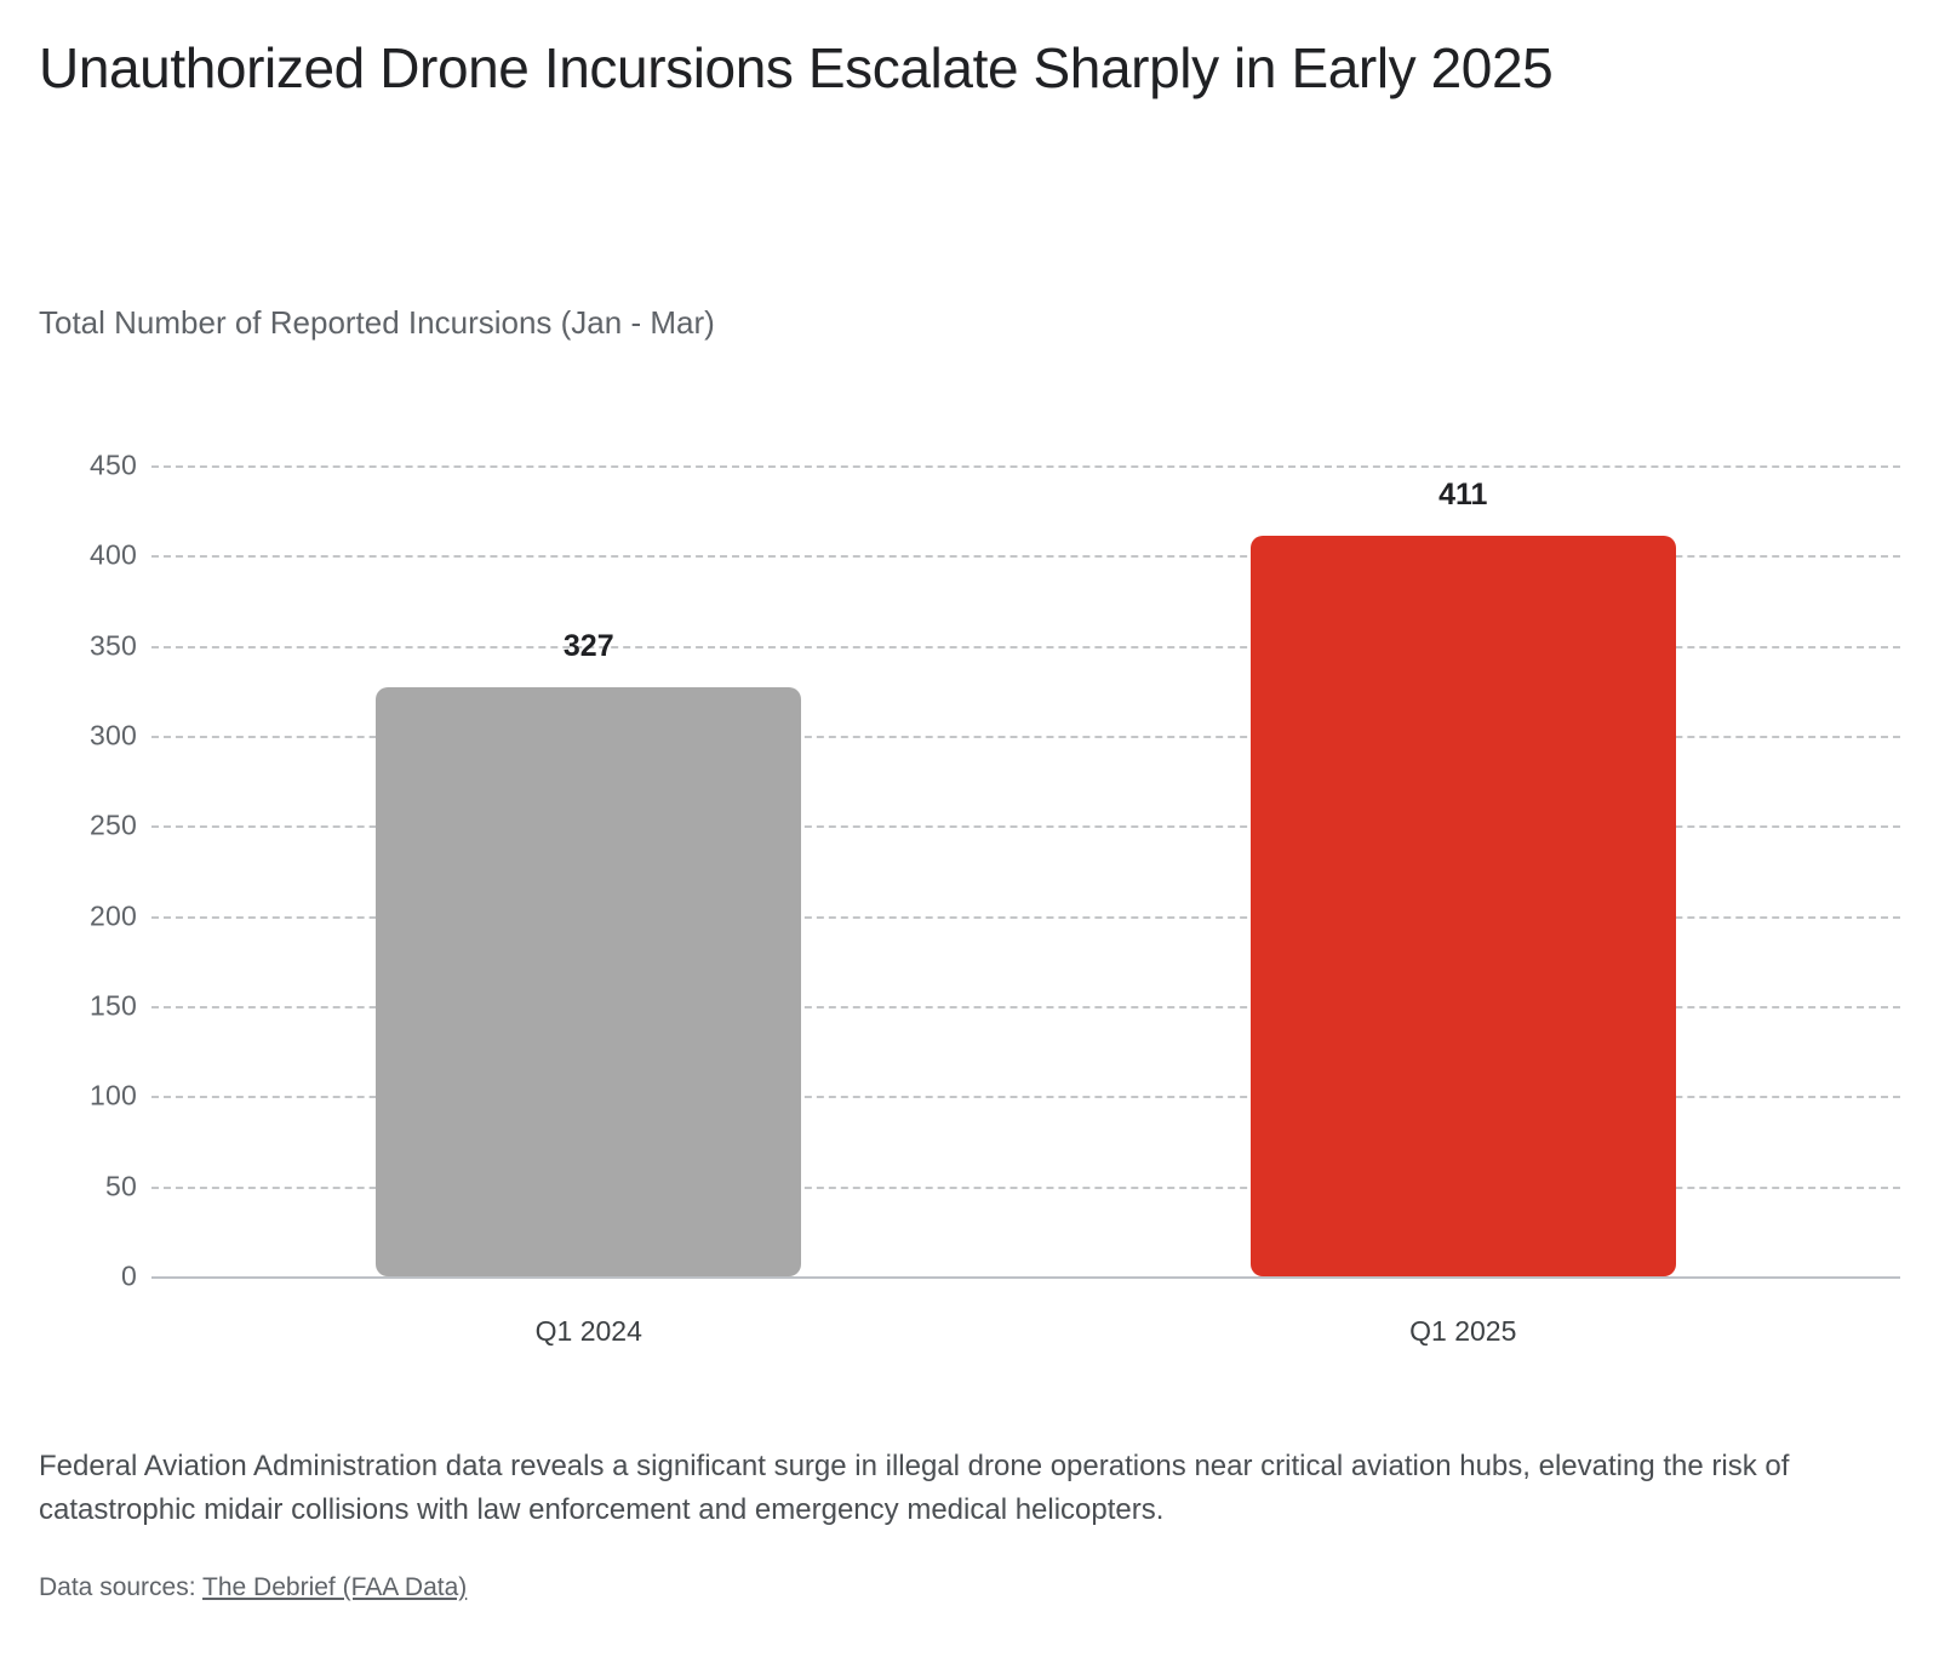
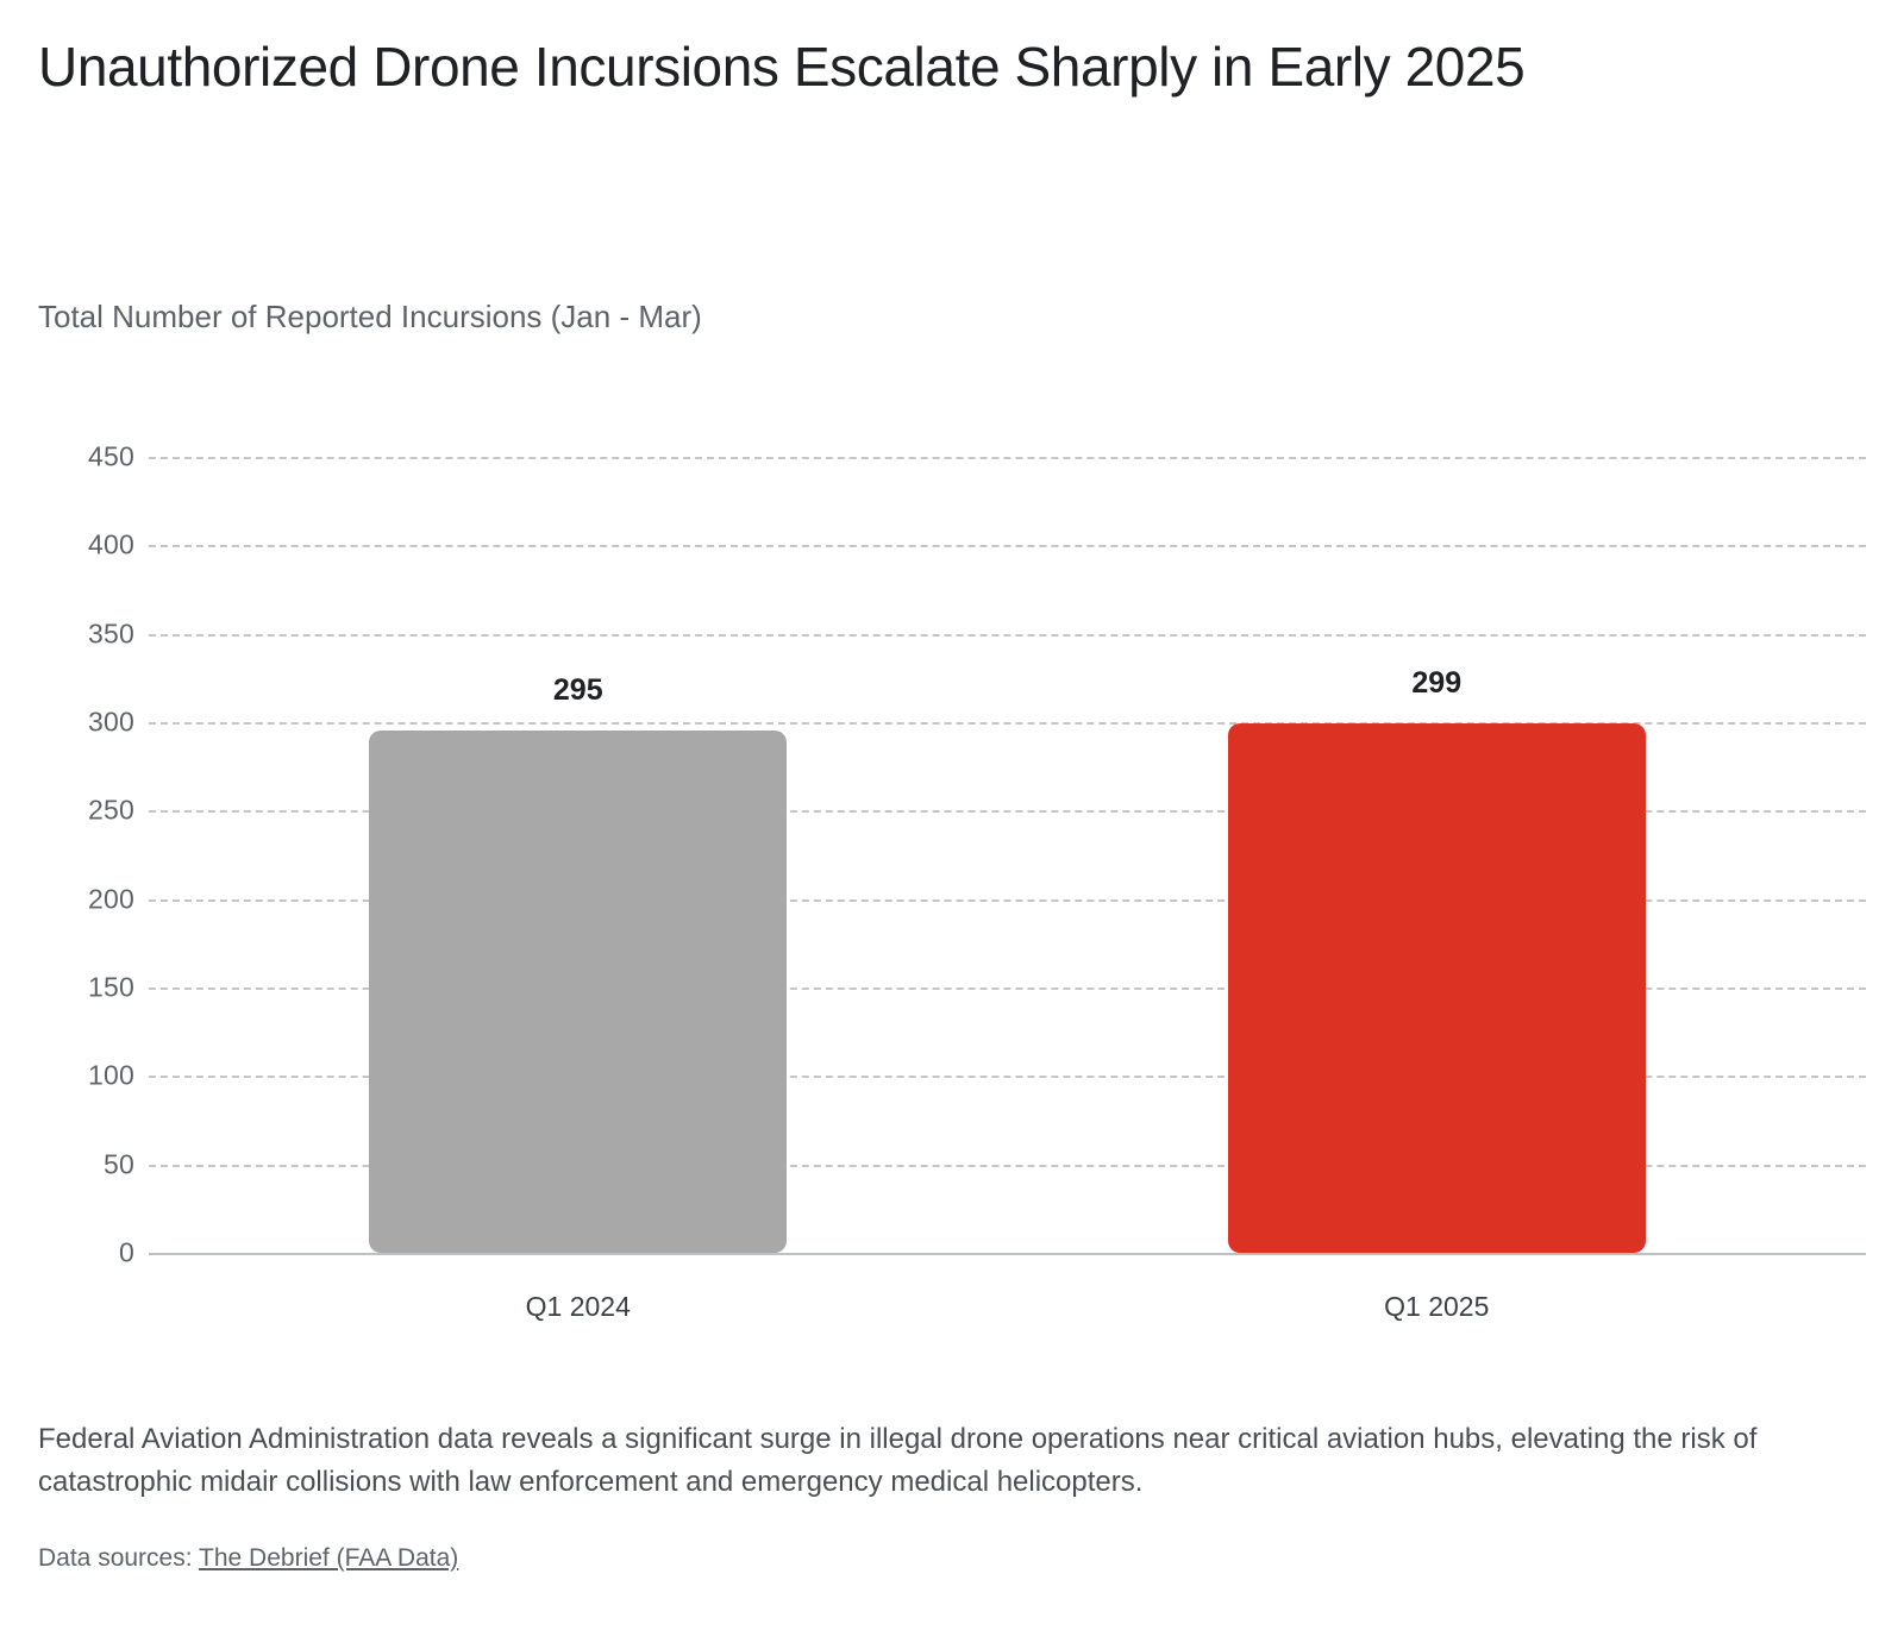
Q1 2024: 327 -> 295
Q1 2025: 411 -> 299
